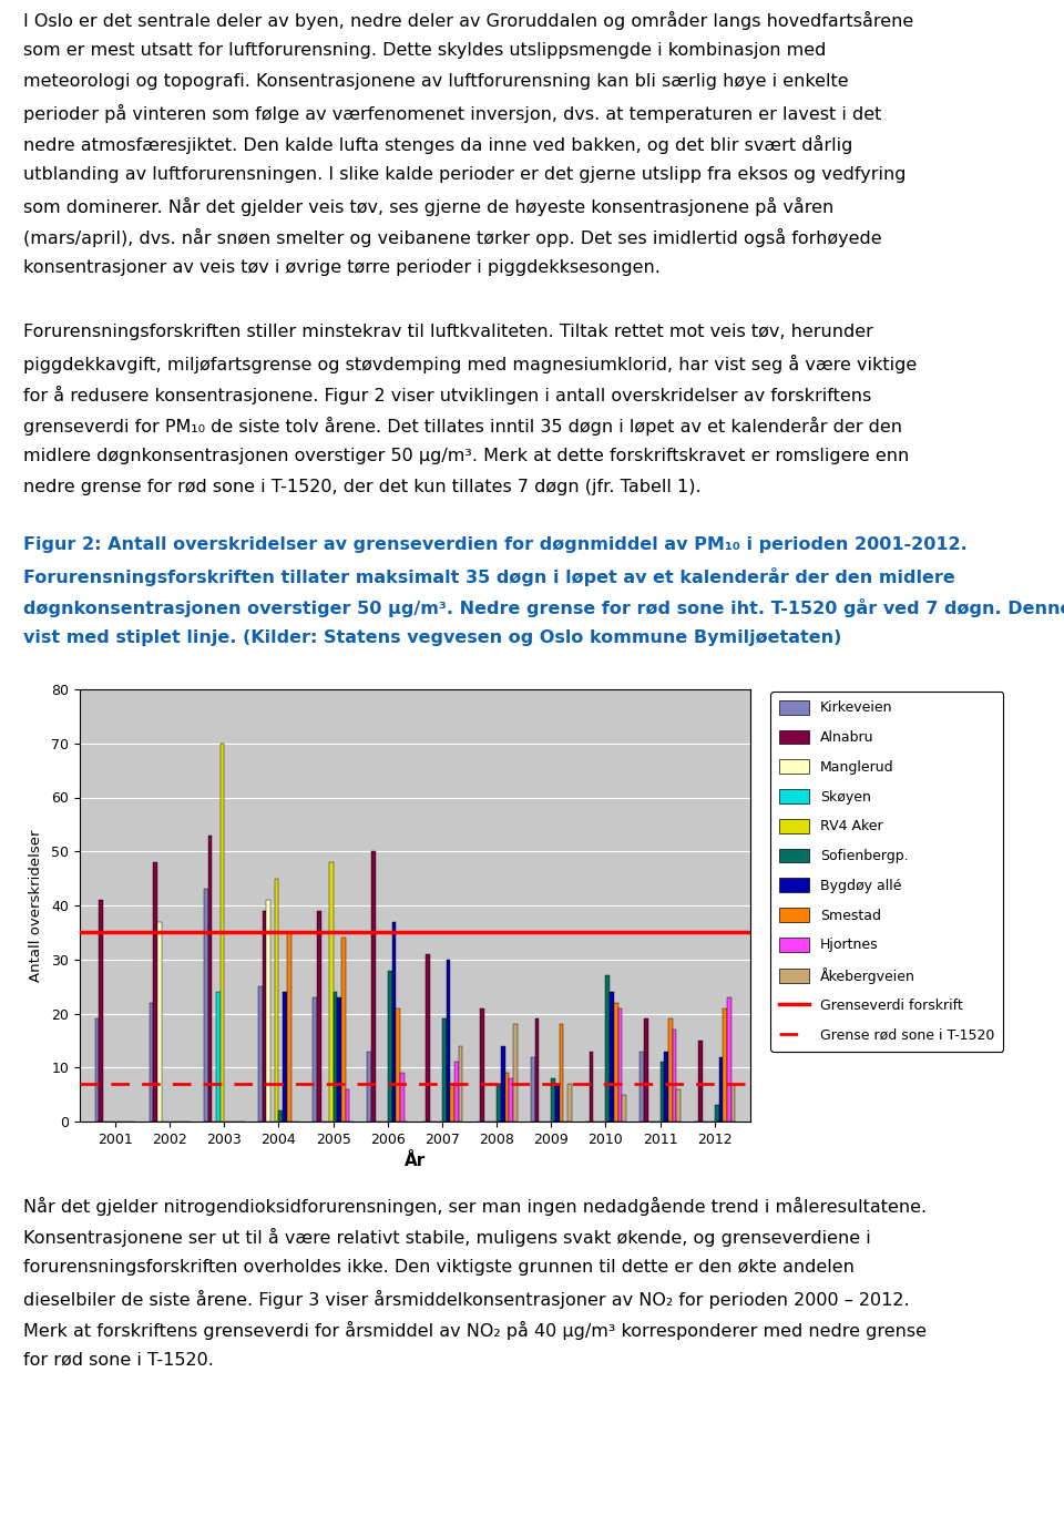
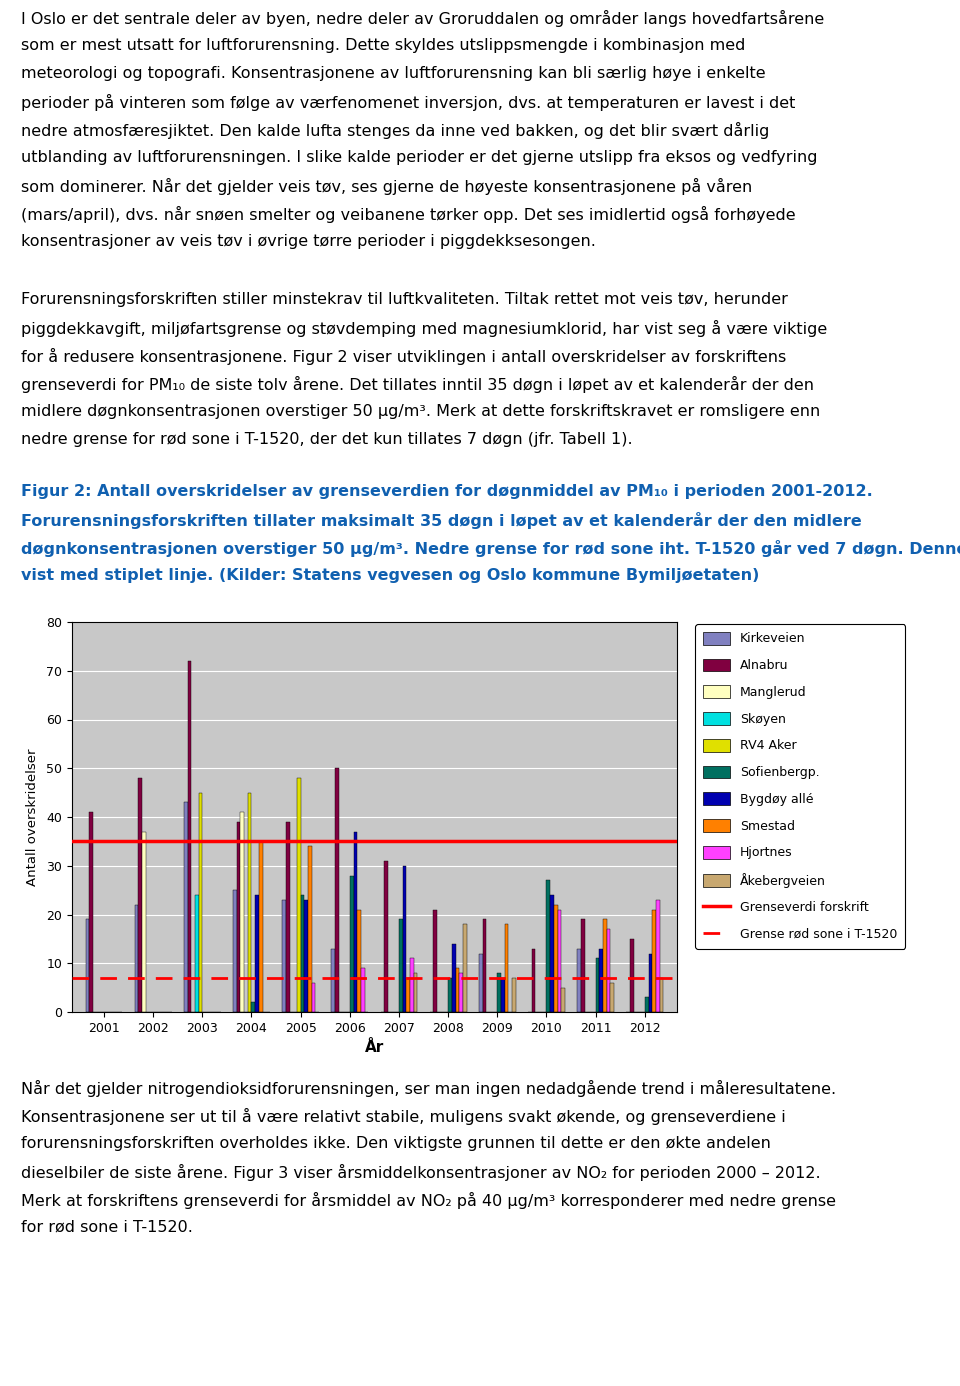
Alnabru/2003: 53 -> 72
RV4 Aker/2003: 70 -> 45
Åkebergveien/2007: 14 -> 8
